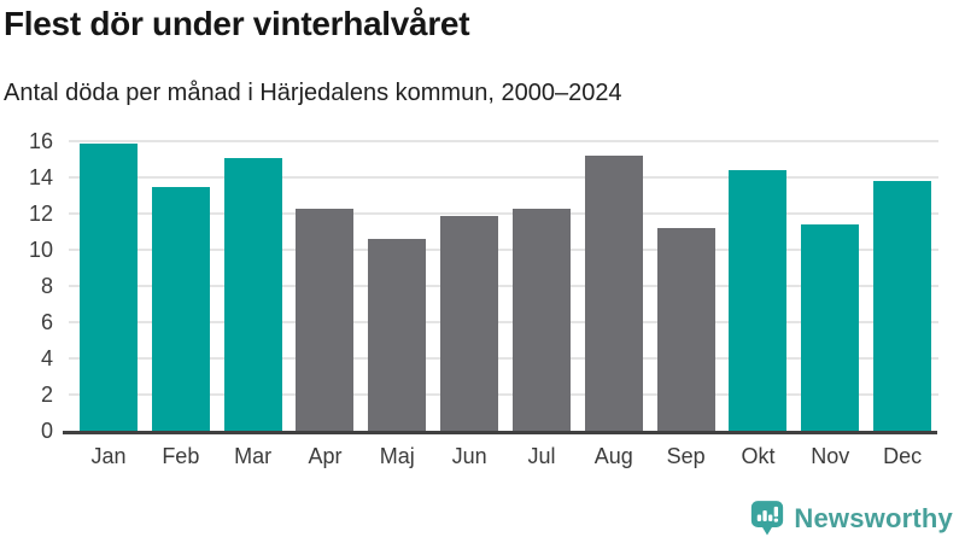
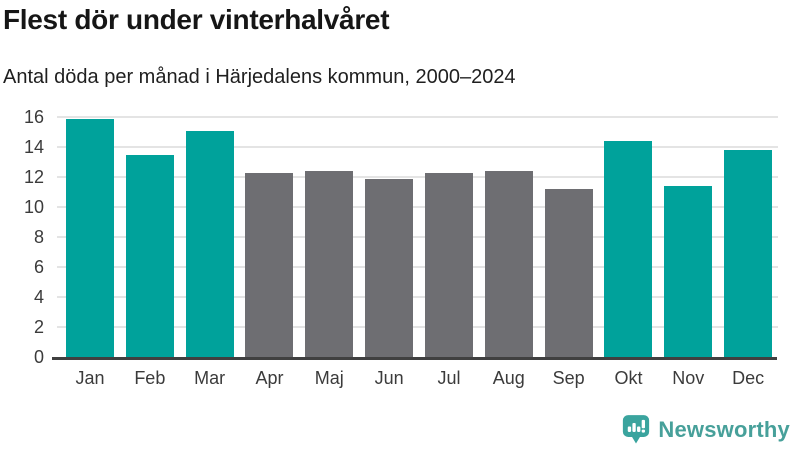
Maj: 10.6 -> 12.4
Aug: 15.2 -> 12.4
